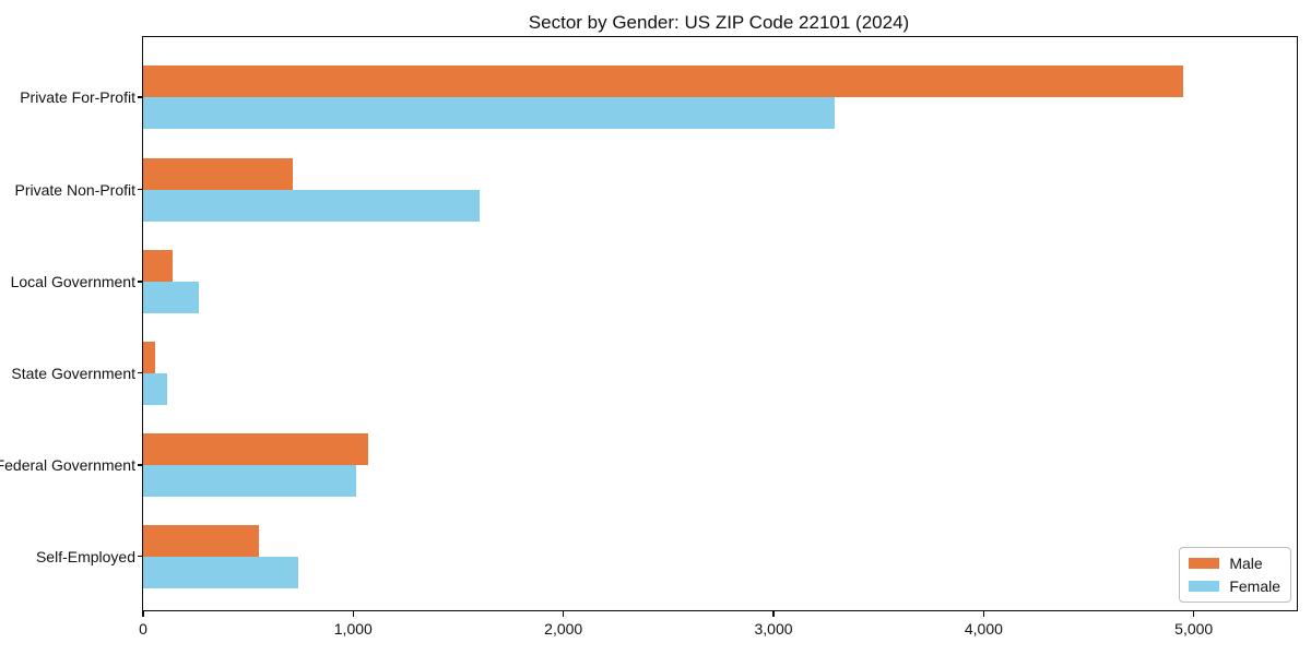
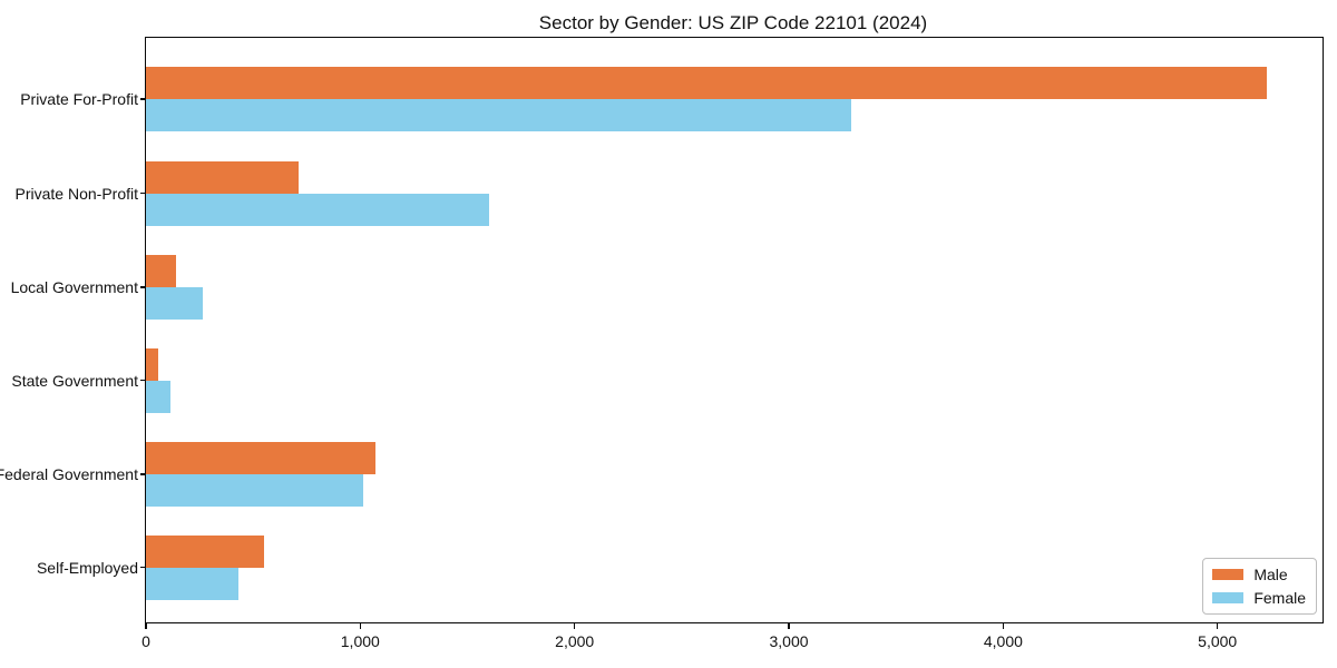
Male/Private For-Profit: 4950 -> 5230
Female/Self-Employed: 740 -> 430
